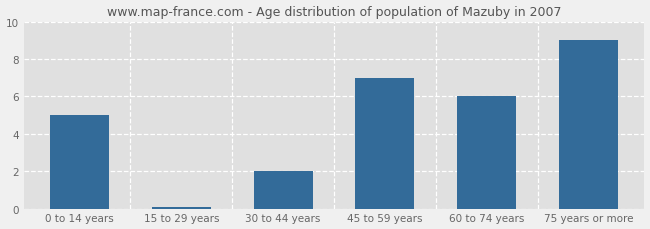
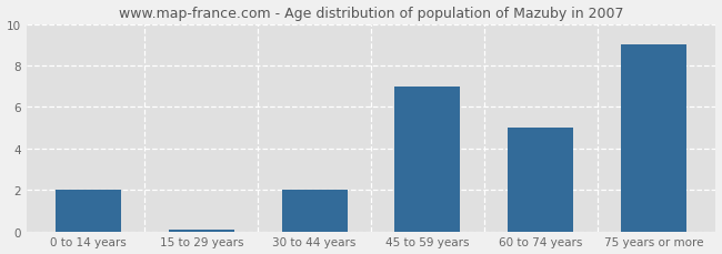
0 to 14 years: 5.0 -> 2.0
60 to 74 years: 6.0 -> 5.0
